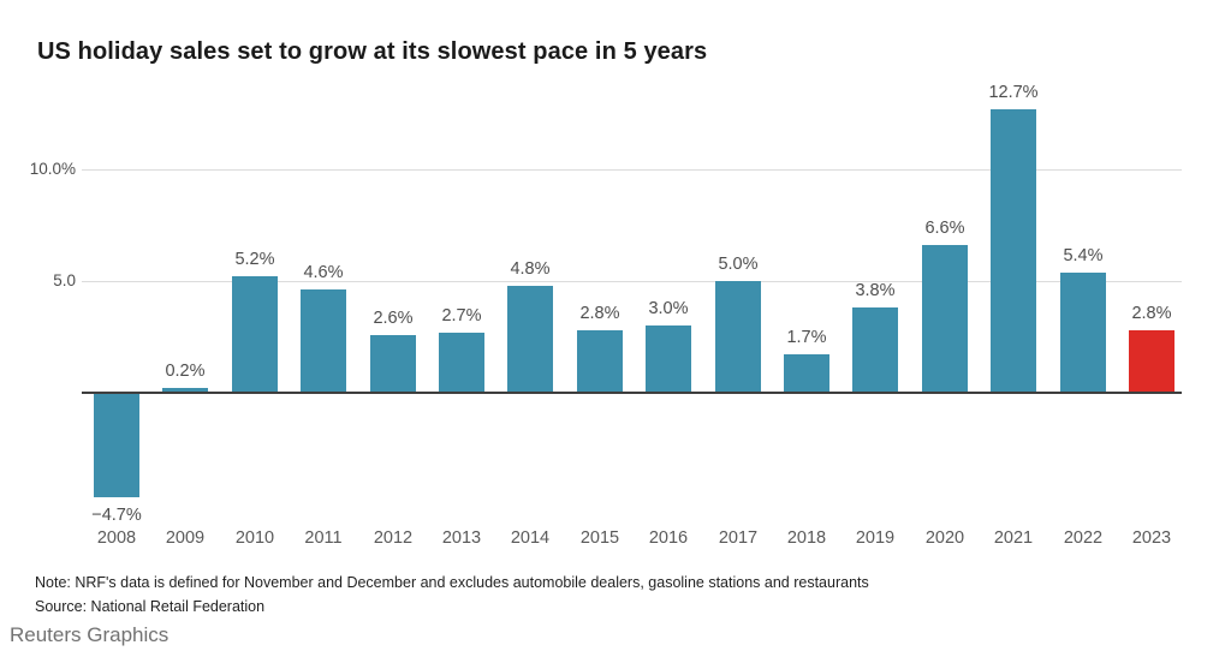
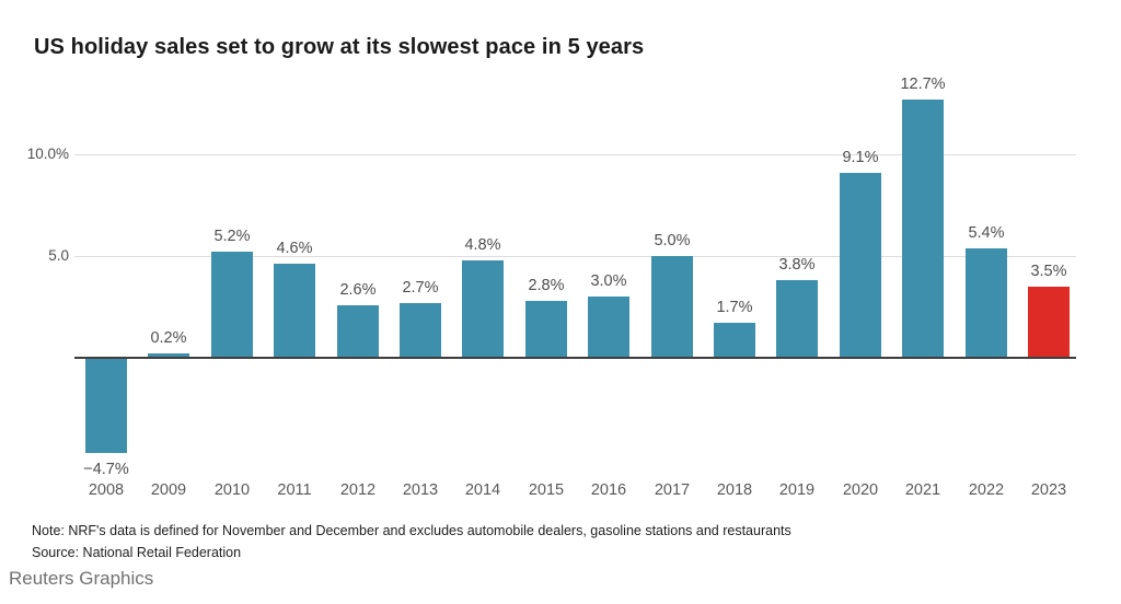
2020: 6.6% -> 9.1%
2023: 2.8% -> 3.5%
